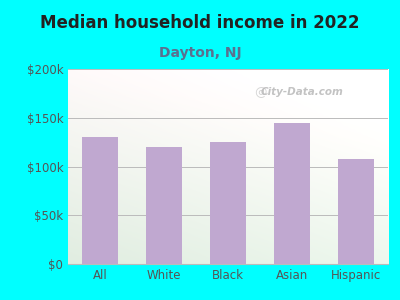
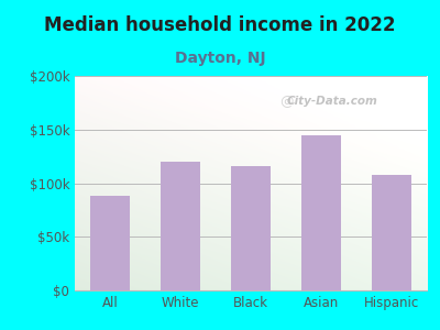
All: $130k -> $88k
Black: $125k -> $116k
